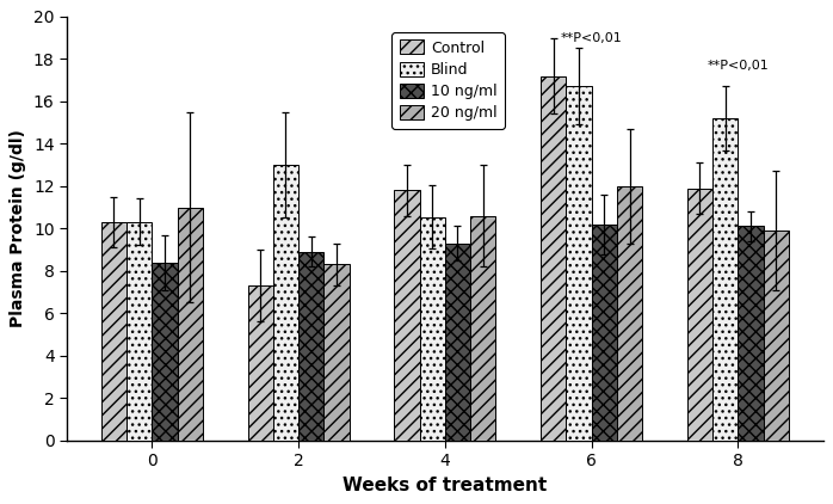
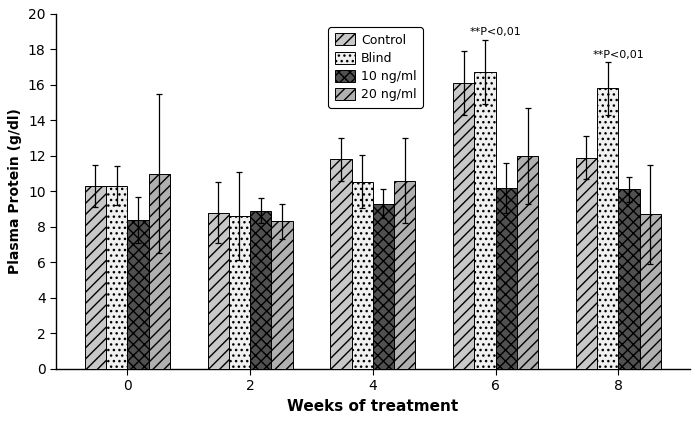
Control/2: 7.3 -> 8.8
Blind/2: 13.0 -> 8.6
Control/6: 17.2 -> 16.1
Blind/8: 15.2 -> 15.8
20 ng/ml/8: 9.9 -> 8.7
